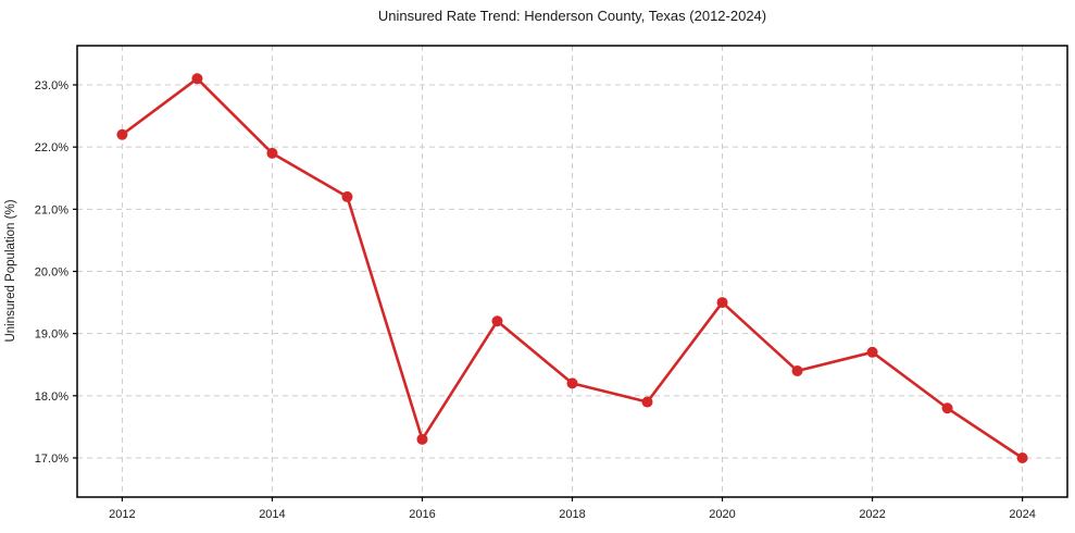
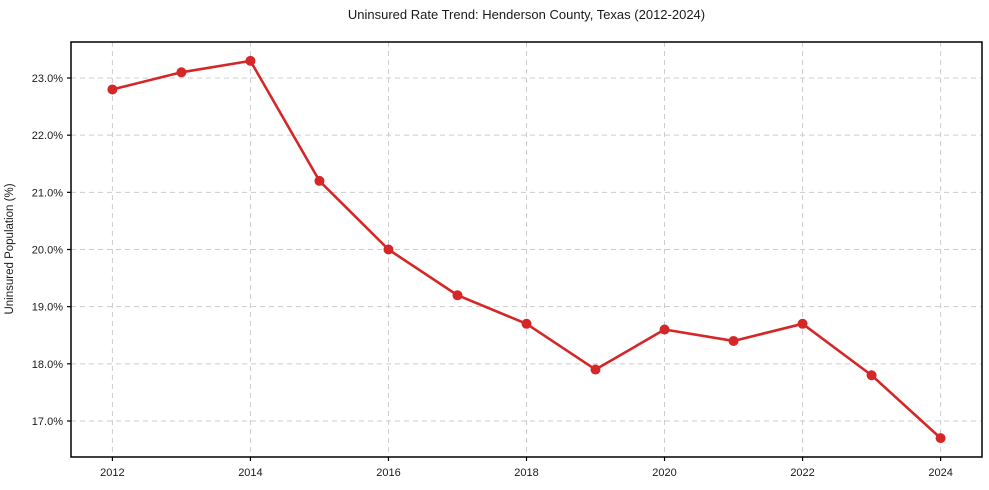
2012: 22.2% -> 22.8%
2014: 21.9% -> 23.3%
2016: 17.3% -> 20.0%
2018: 18.2% -> 18.7%
2020: 19.5% -> 18.6%
2024: 17.0% -> 16.7%
